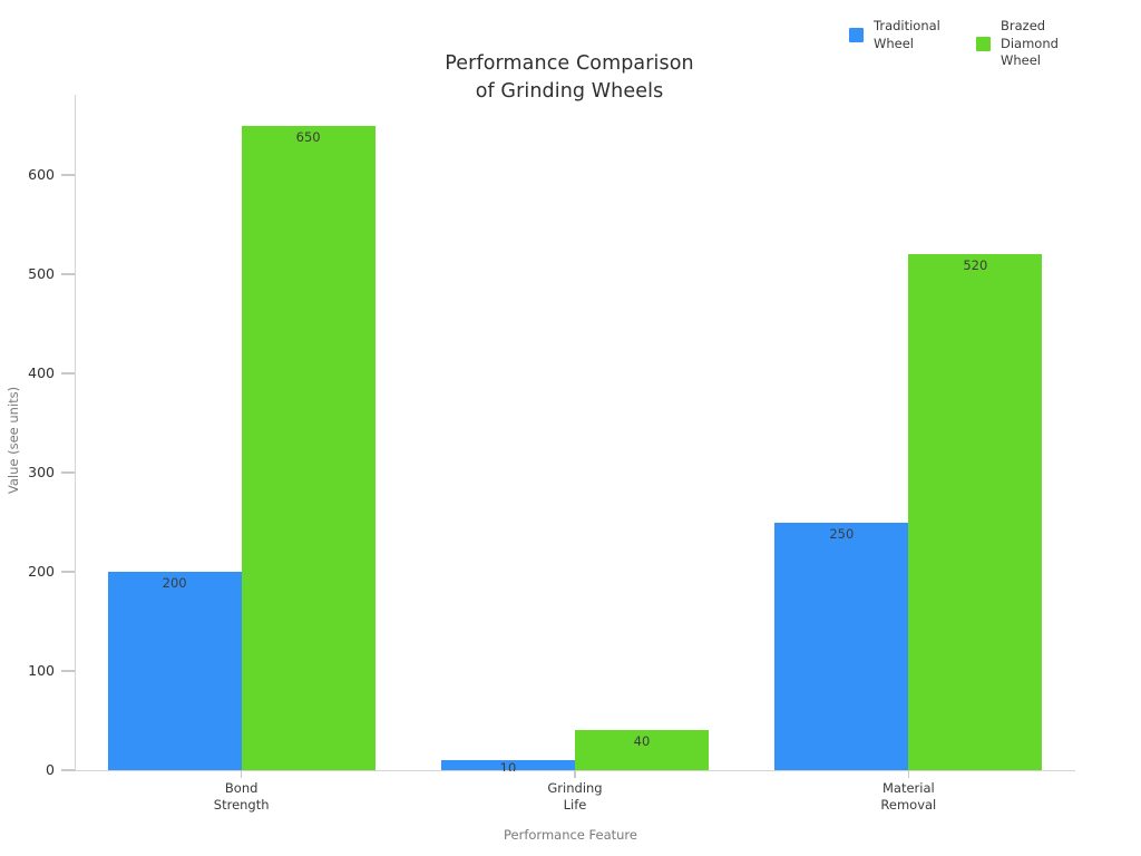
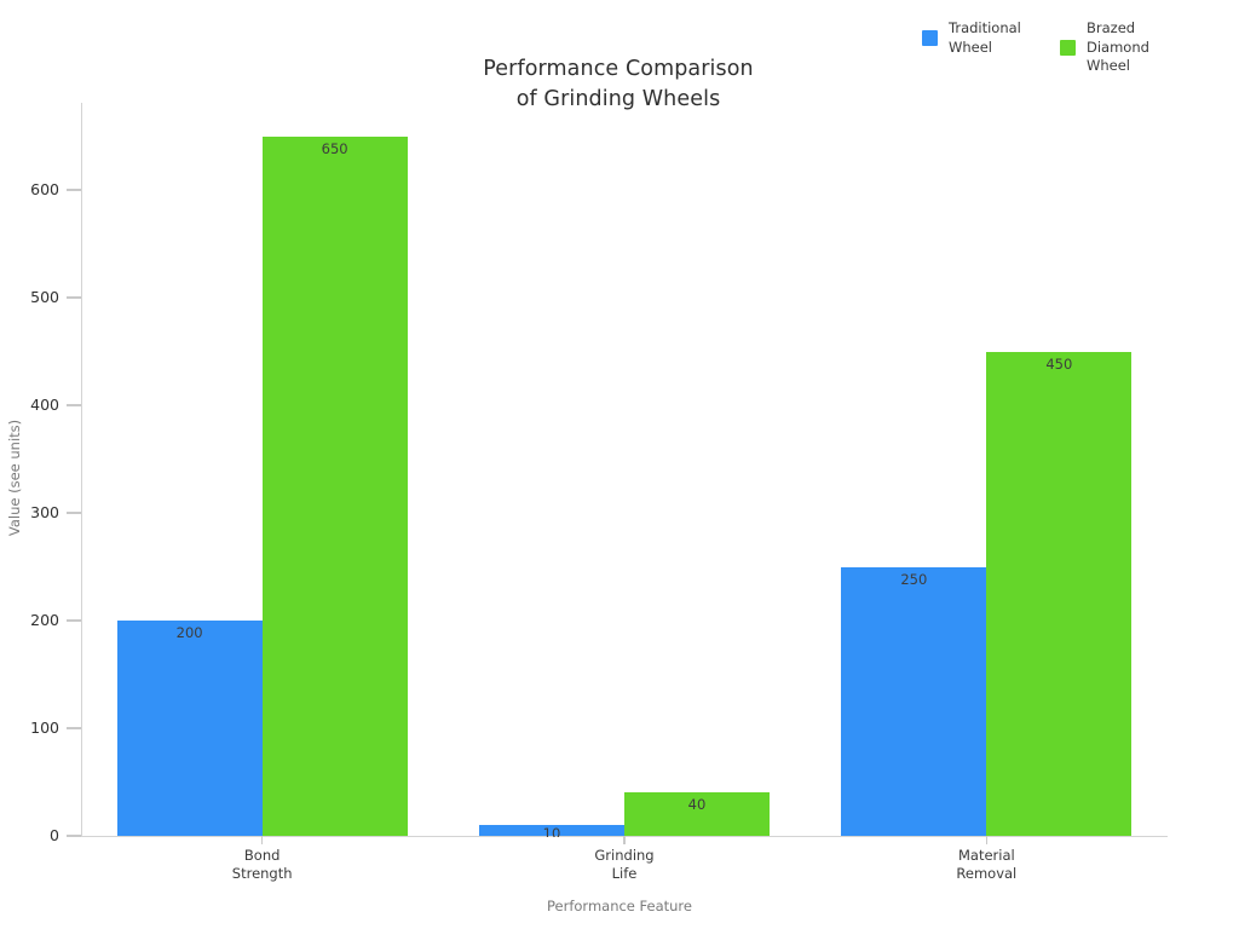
Brazed Diamond Wheel/Material Removal: 520 -> 450
